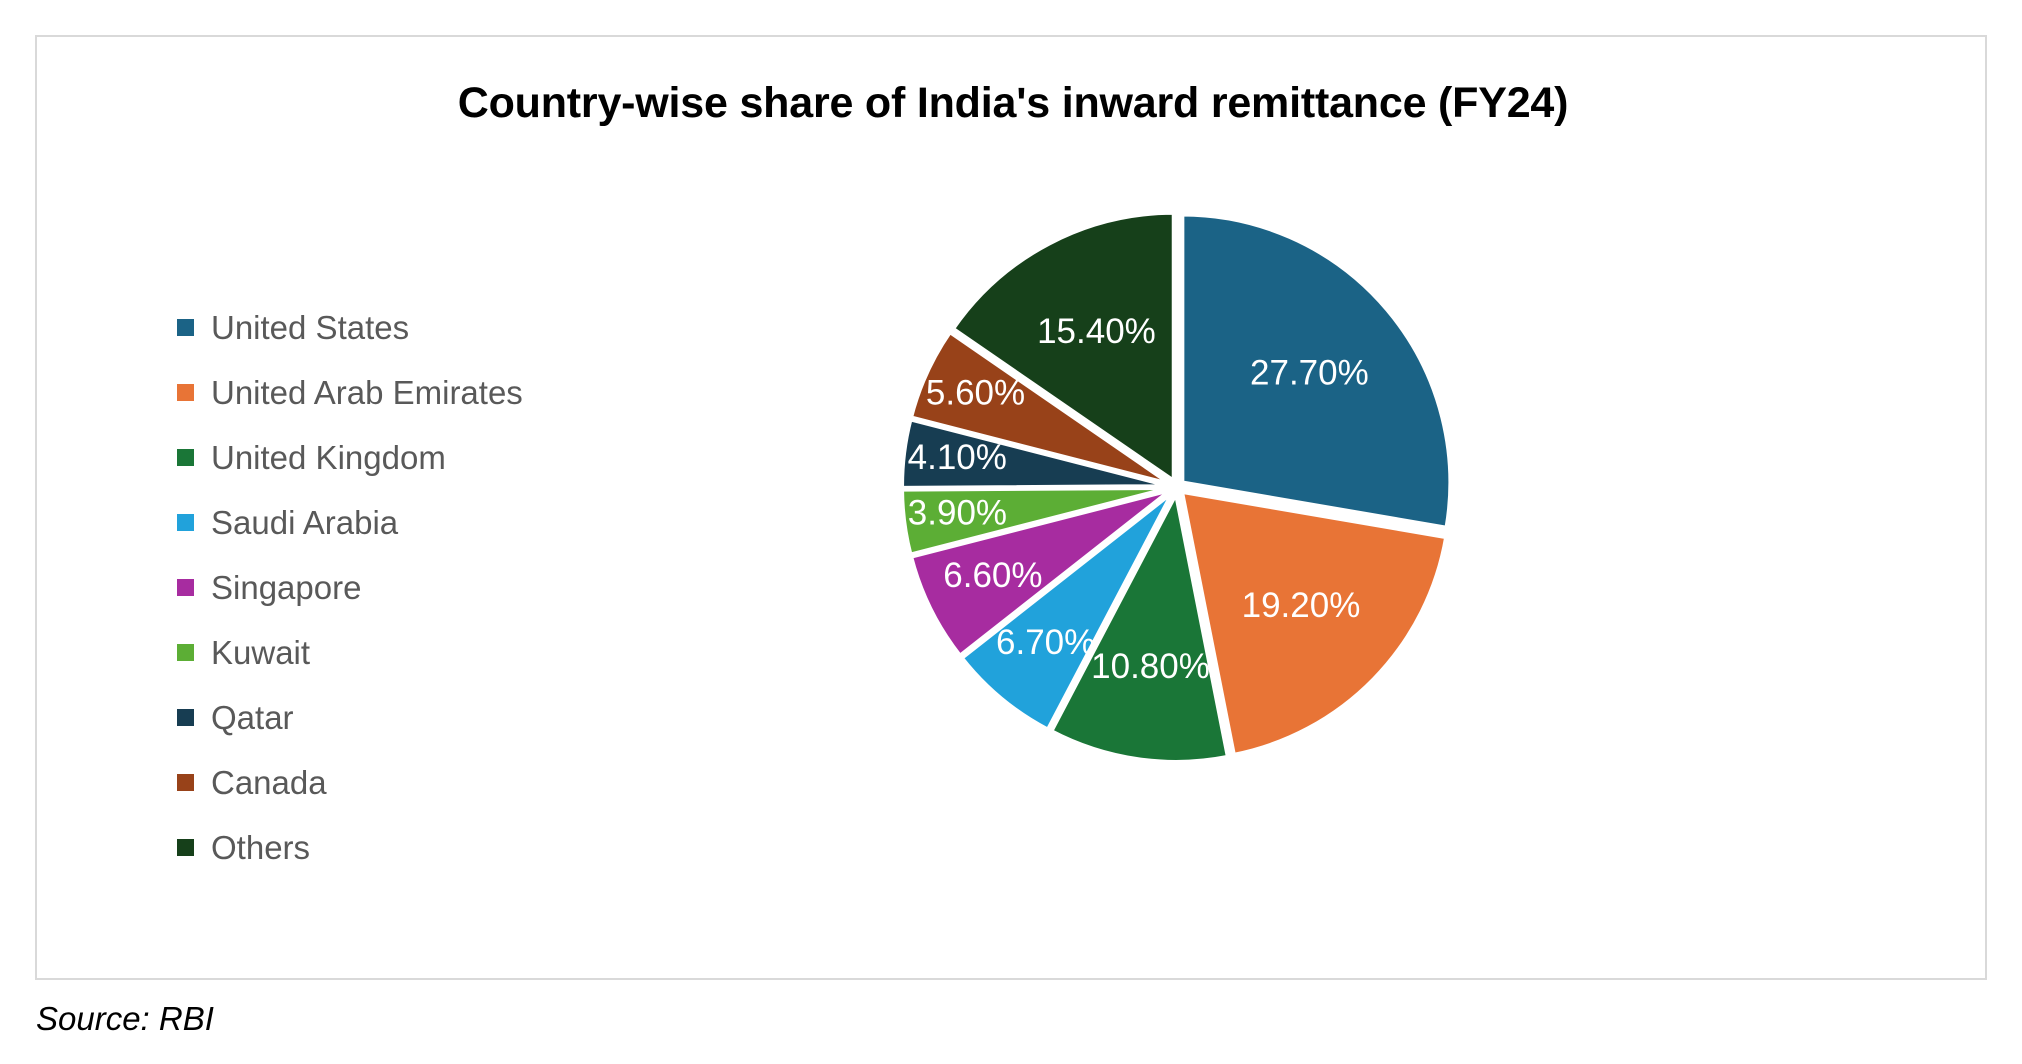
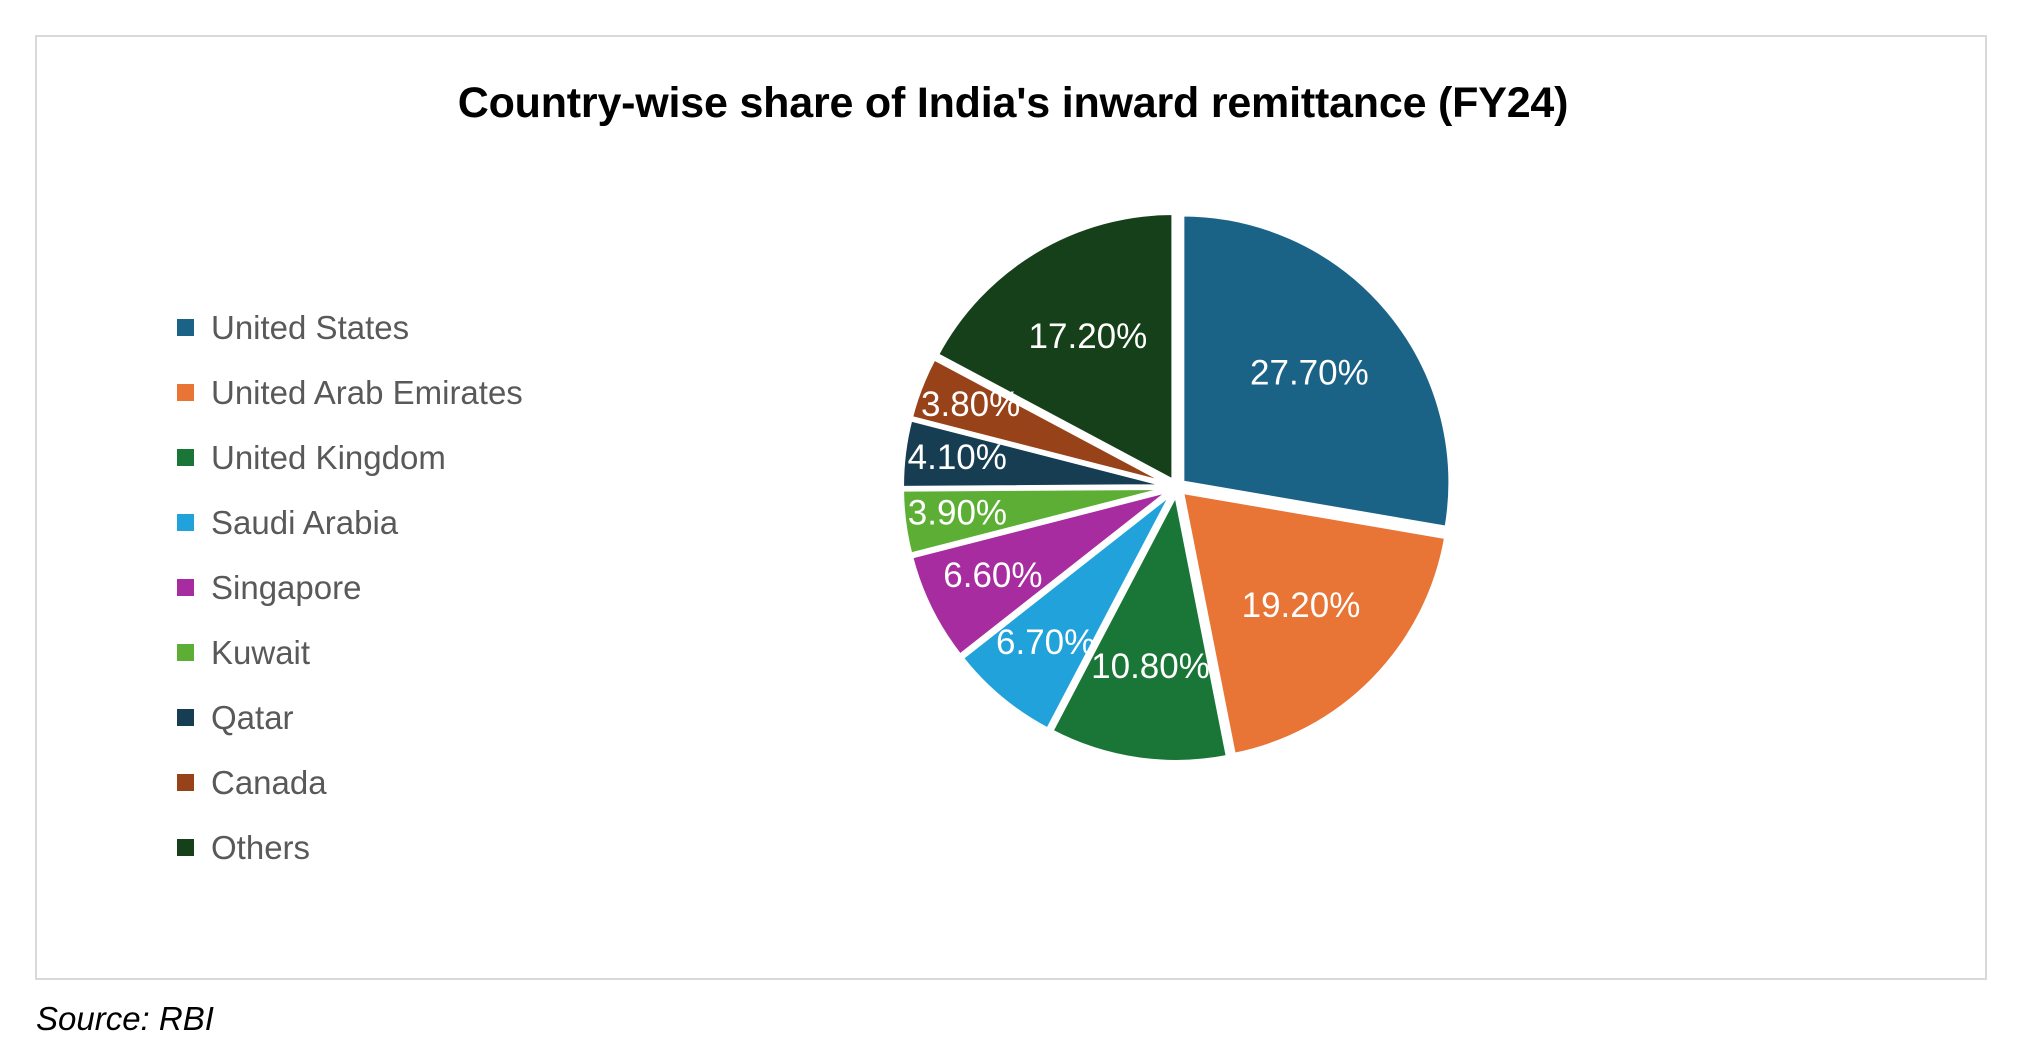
Canada: 5.60% -> 3.80%
Others: 15.40% -> 17.20%
